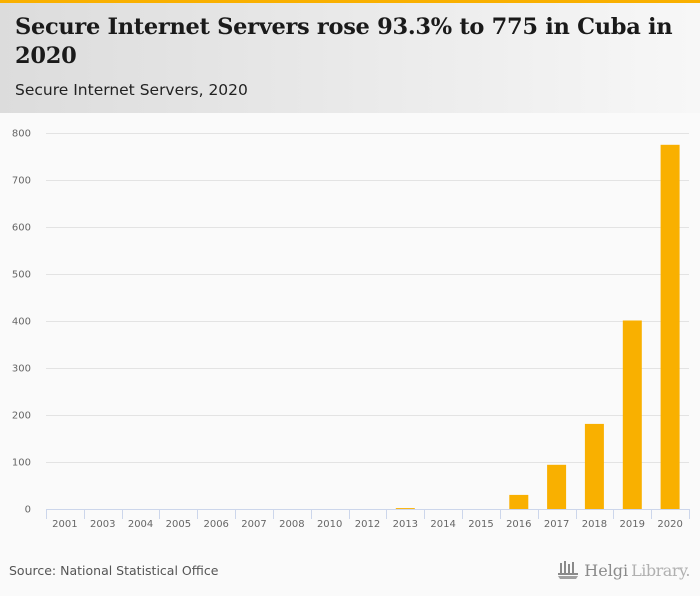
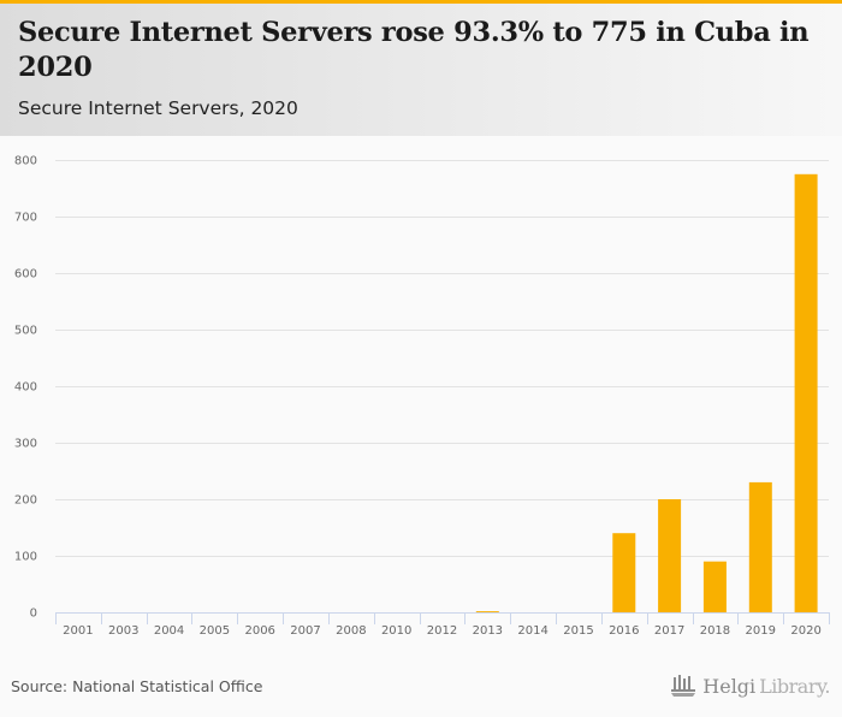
2016: 30 -> 140
2017: 90 -> 200
2018: 180 -> 90
2019: 400 -> 230
